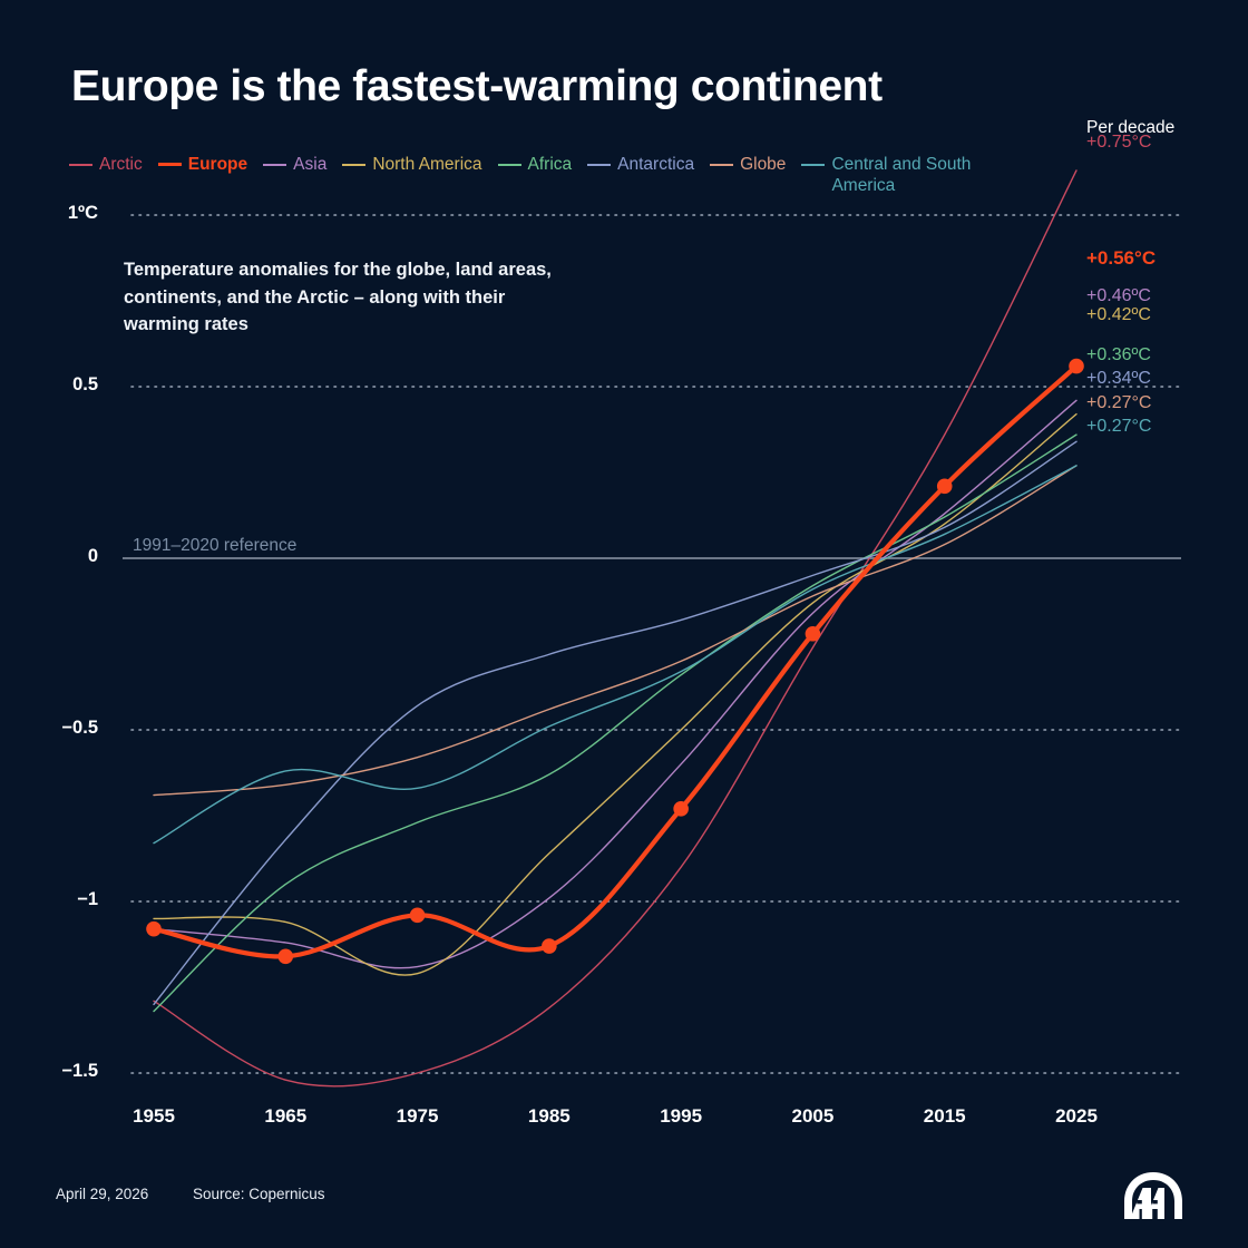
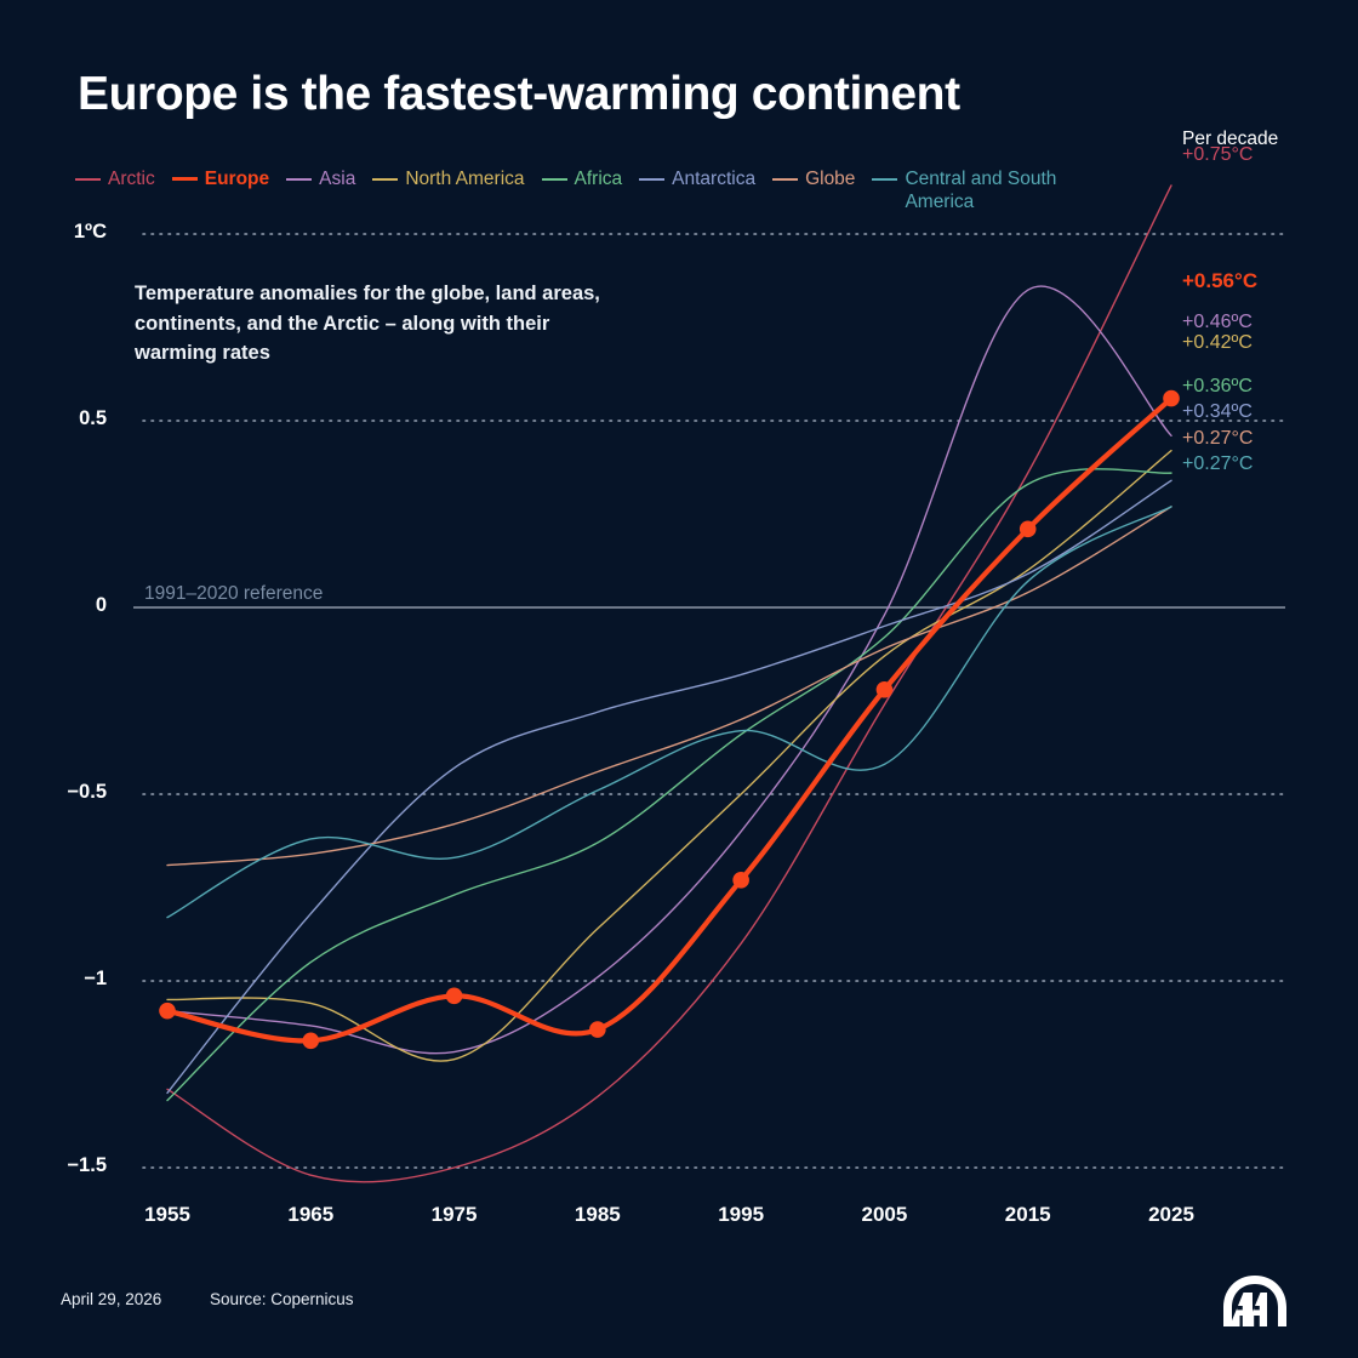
Asia/2005: -0.16 -> -0.02
Central and South America/2005: -0.09 -> -0.42
Asia/2015: 0.13 -> 0.85
Africa/2015: 0.12 -> 0.33
